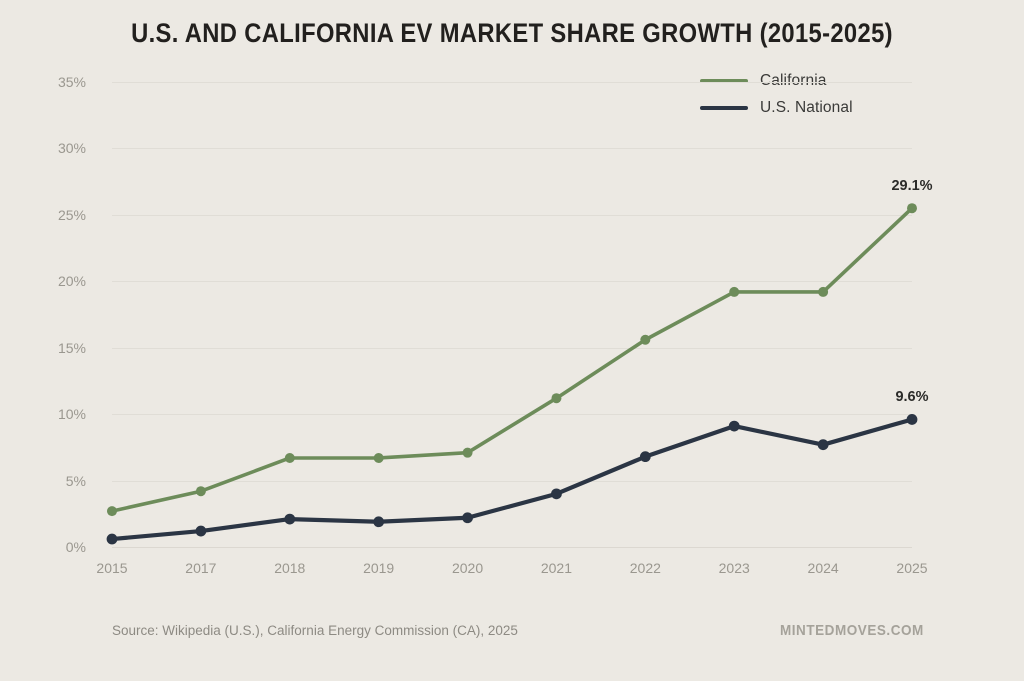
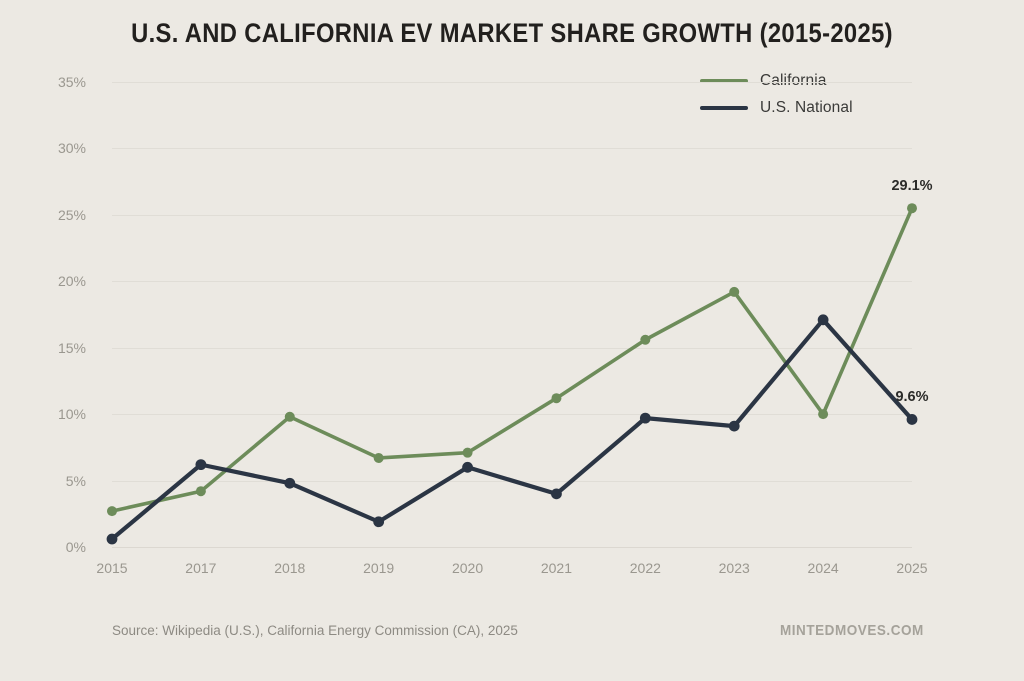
U.S. National/2017: 1.2% -> 6.2%
California/2018: 6.7% -> 9.8%
U.S. National/2018: 2.1% -> 4.8%
U.S. National/2020: 2.2% -> 6.0%
U.S. National/2022: 6.8% -> 9.7%
California/2024: 19.2% -> 10.0%
U.S. National/2024: 7.7% -> 17.1%
